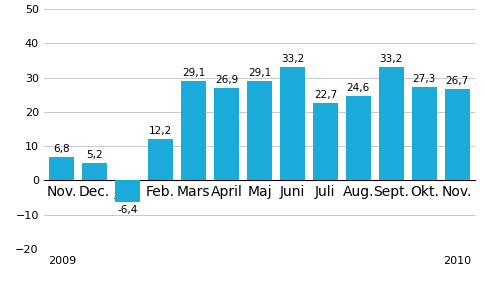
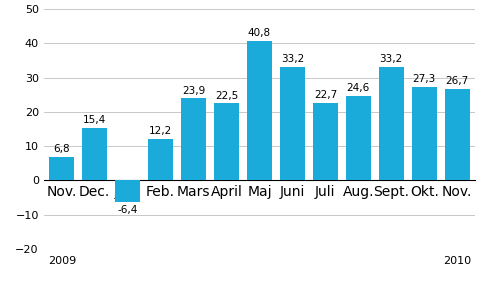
Dec.: 5,2 -> 15,4
Mars: 29,1 -> 23,9
April: 26,9 -> 22,5
Maj: 29,1 -> 40,8
